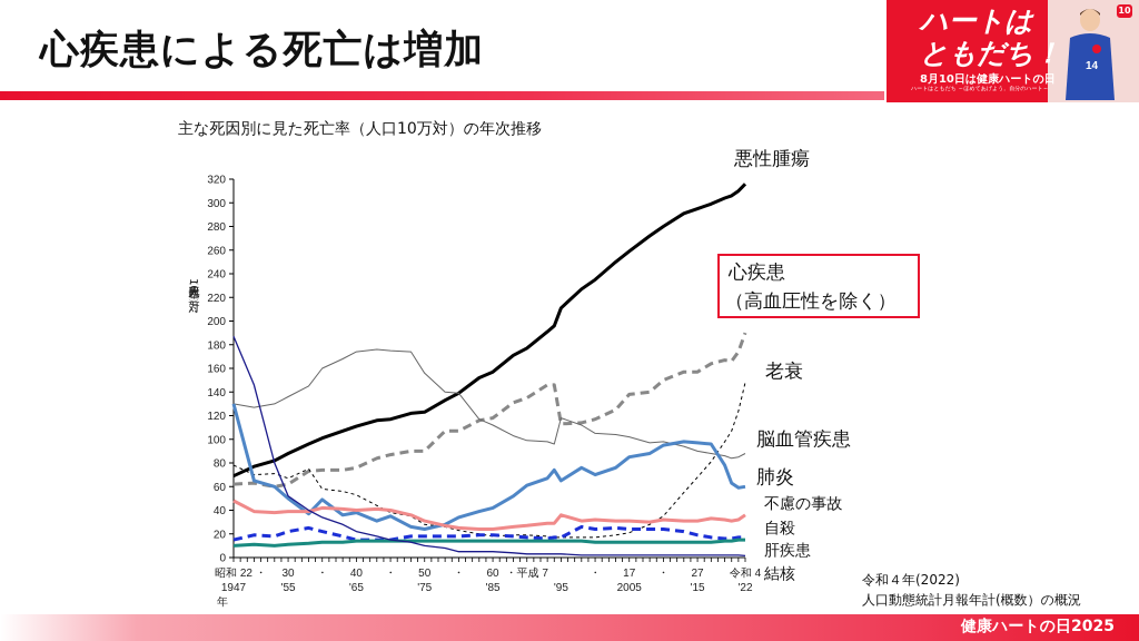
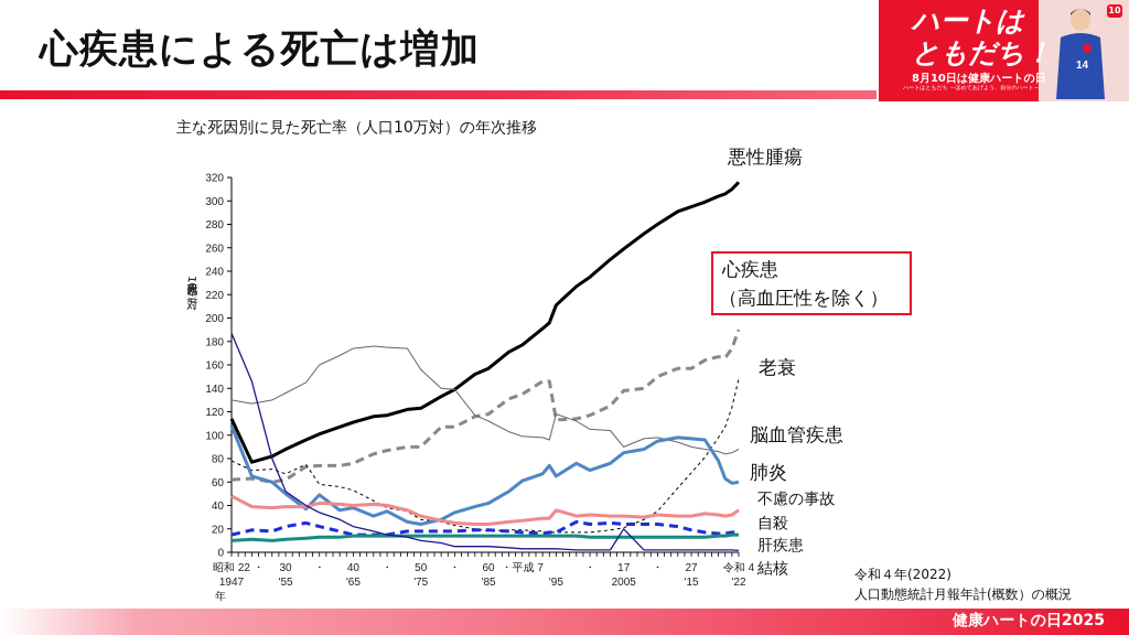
悪性腫瘍/1947: 69 -> 114
肺炎/1947: 130 -> 108
脳血管疾患/2005: 102 -> 90
結核/2005: 2 -> 20
